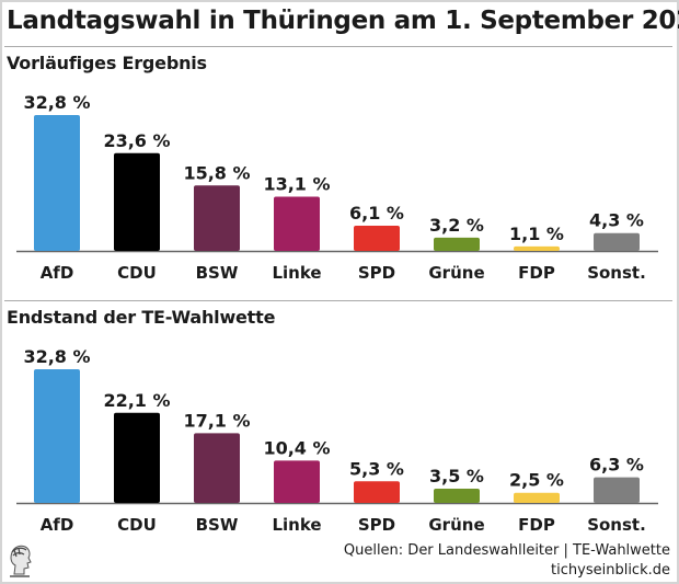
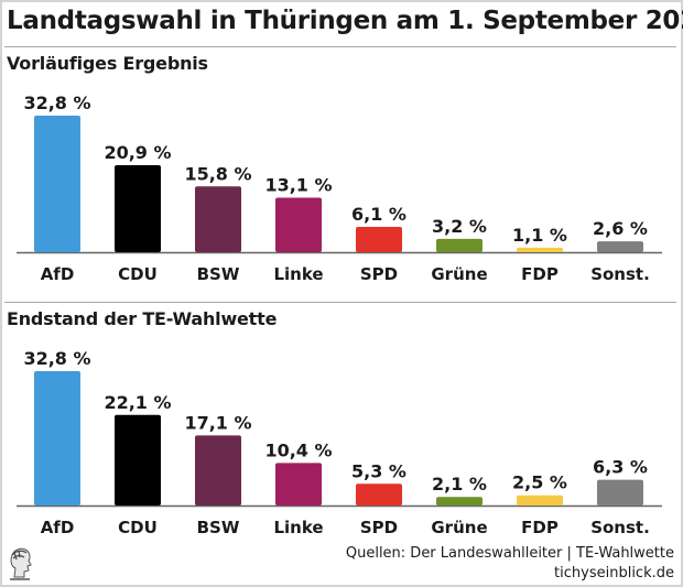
Vorläufiges Ergebnis/CDU: 23,6 -> 20,9
Vorläufiges Ergebnis/Sonst.: 4,3 -> 2,6
Endstand der TE-Wahlwette/Grüne: 3,5 -> 2,1
